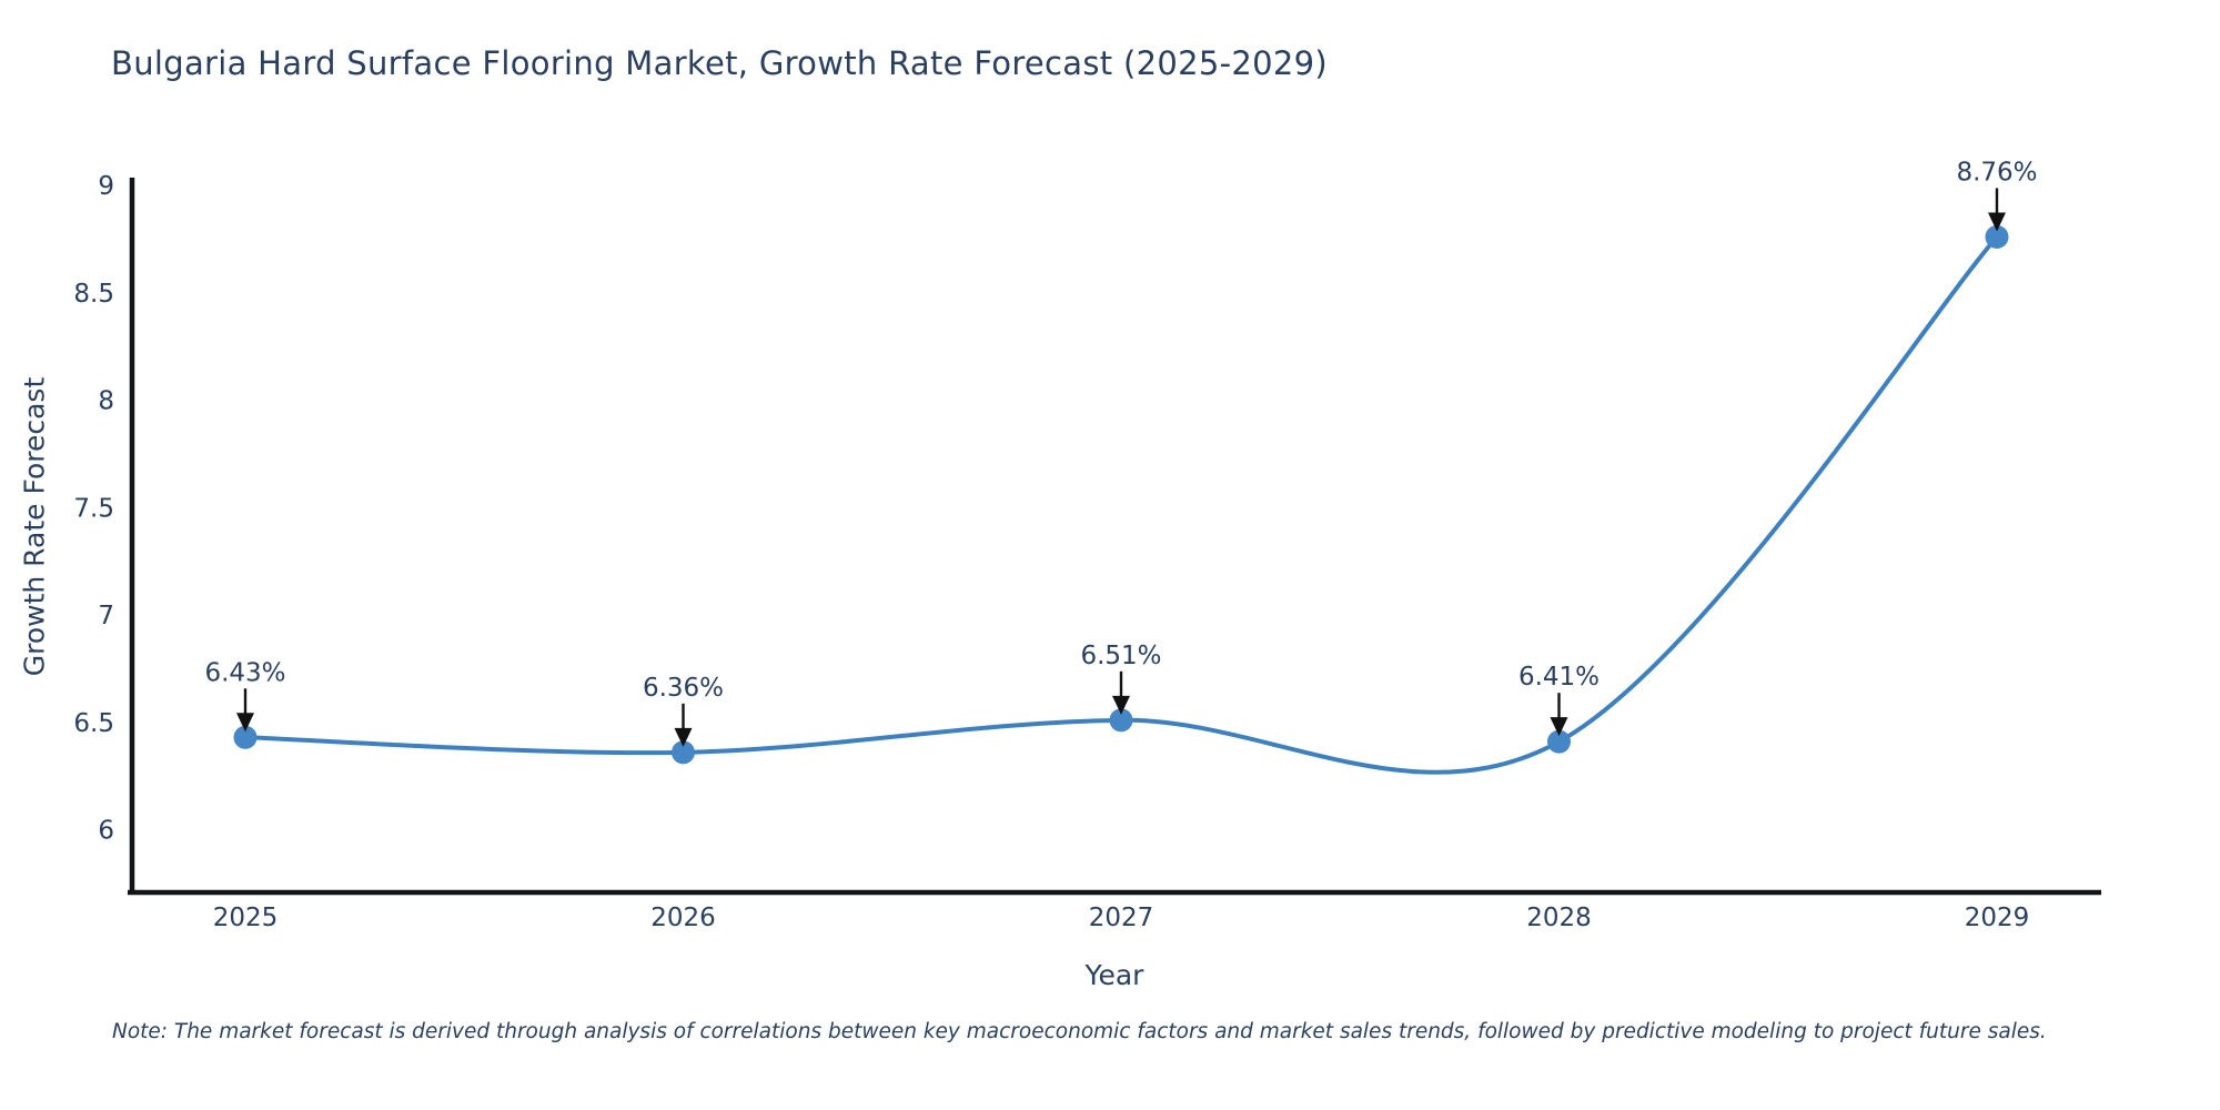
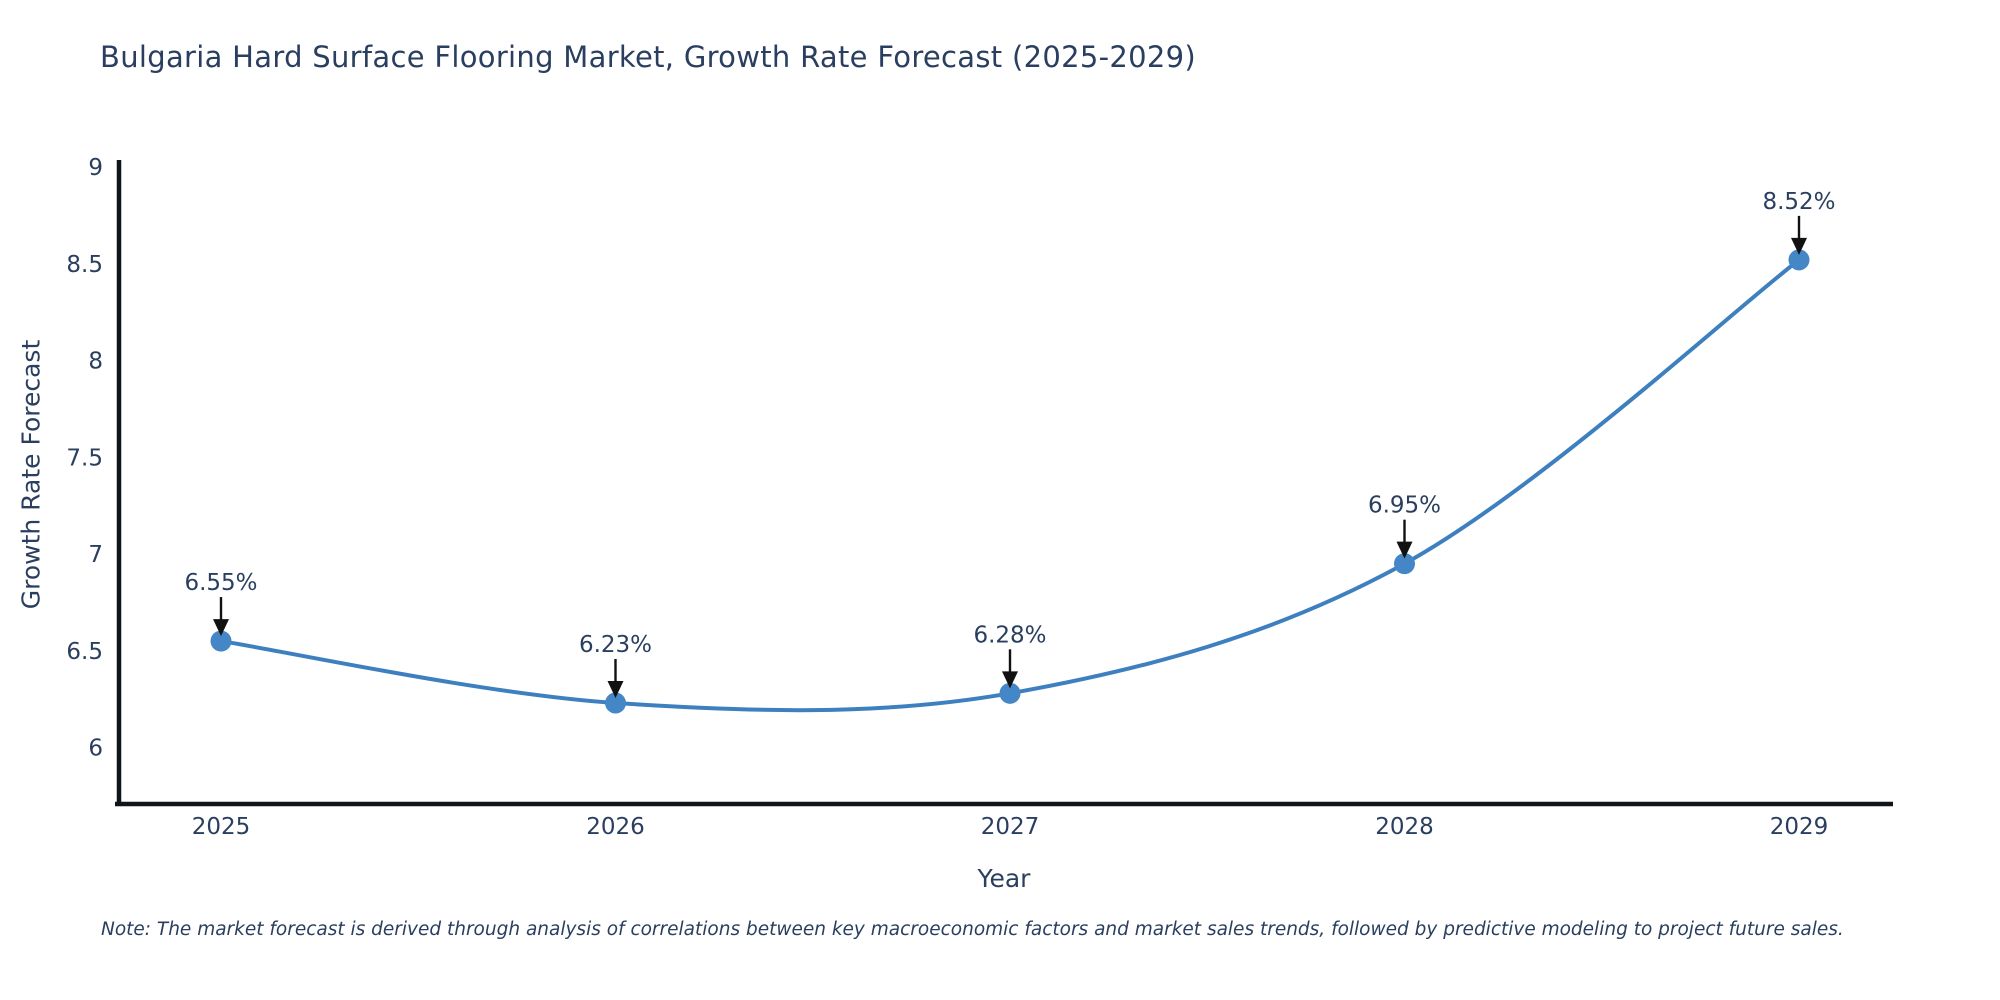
2025: 6.43% -> 6.55%
2026: 6.36% -> 6.23%
2027: 6.51% -> 6.28%
2028: 6.41% -> 6.95%
2029: 8.76% -> 8.52%
